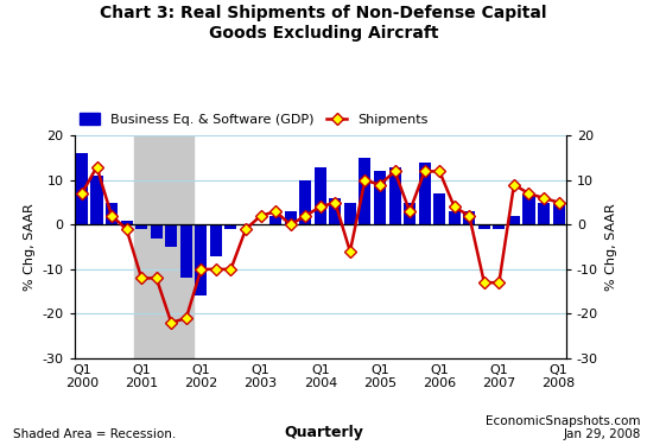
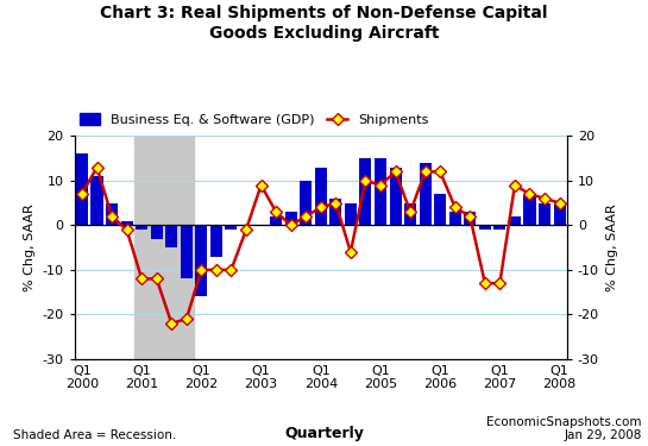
Shipments/Q1 2003: 2 -> 9
Business Eq. & Software (GDP)/Q1 2005: 12 -> 15
